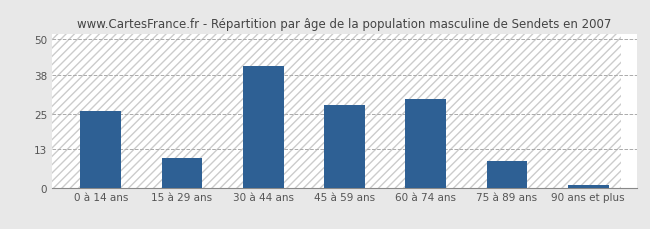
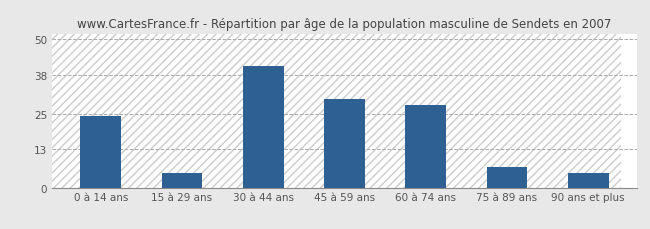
0 à 14 ans: 26 -> 24
15 à 29 ans: 10 -> 5
45 à 59 ans: 28 -> 30
60 à 74 ans: 30 -> 28
75 à 89 ans: 9 -> 7
90 ans et plus: 1 -> 5
